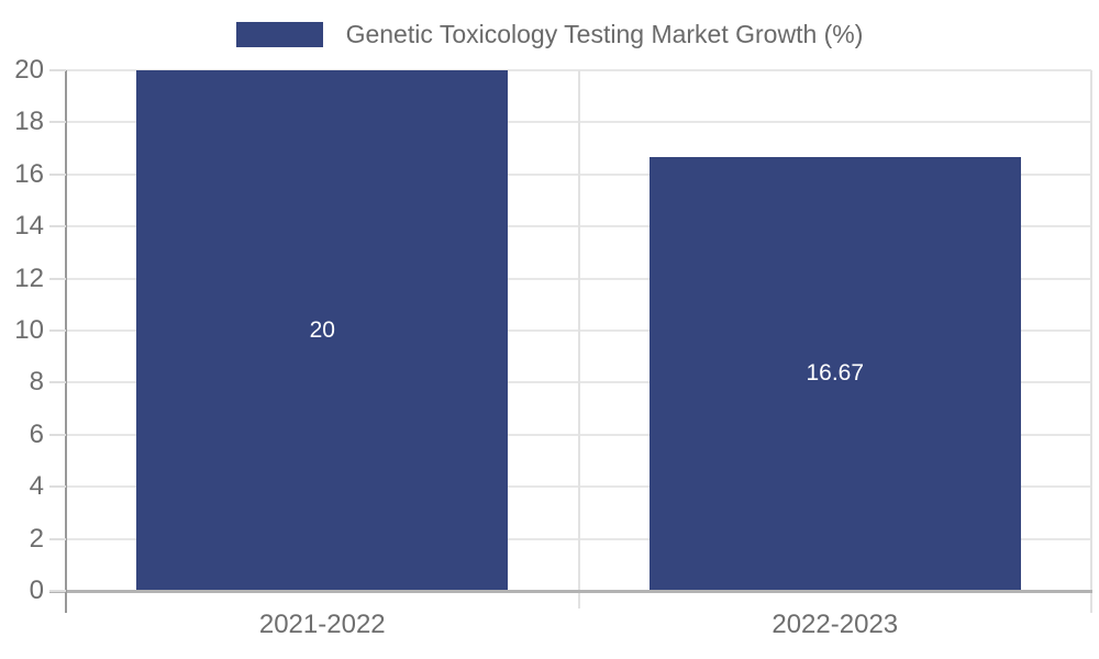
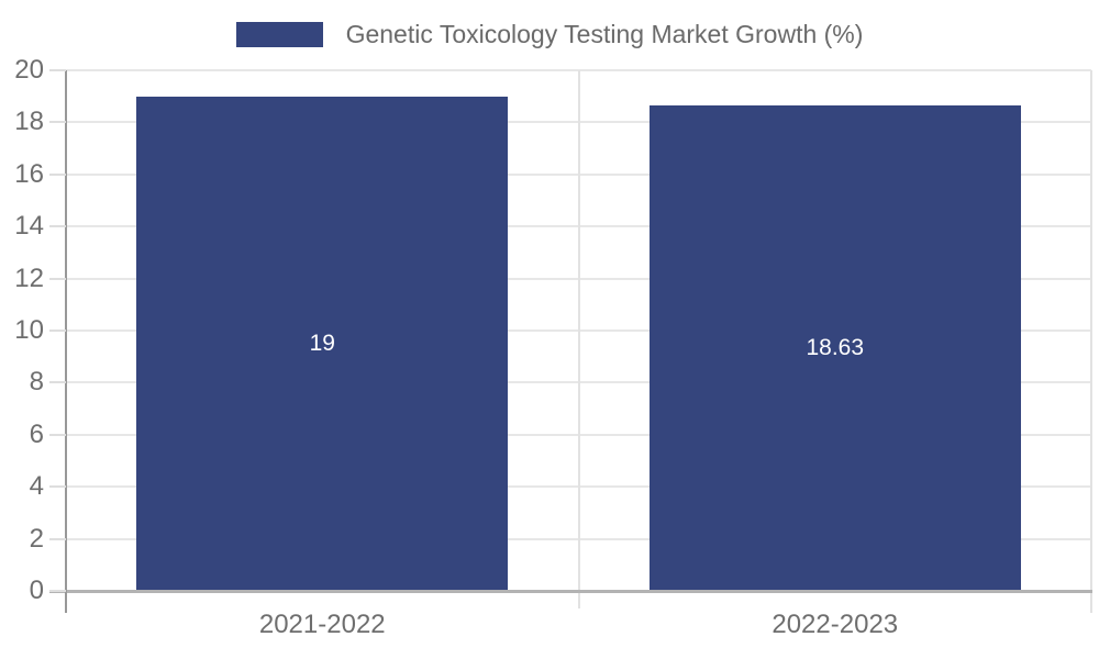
2021-2022: 20 -> 19
2022-2023: 16.67 -> 18.63
